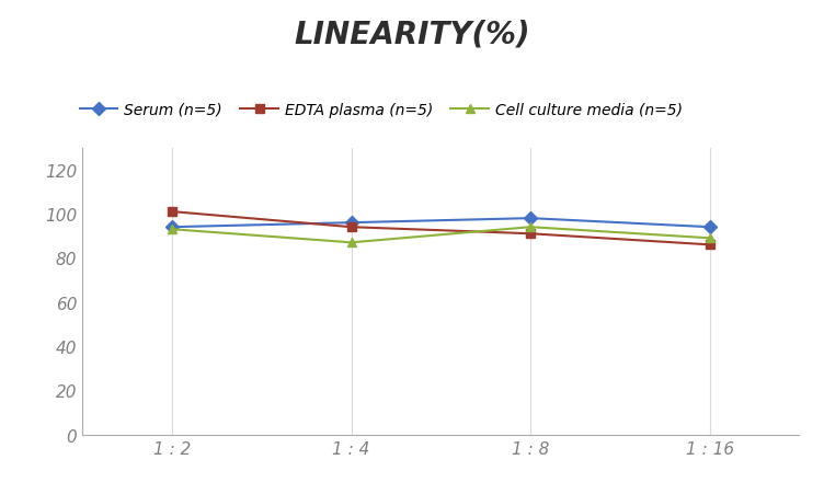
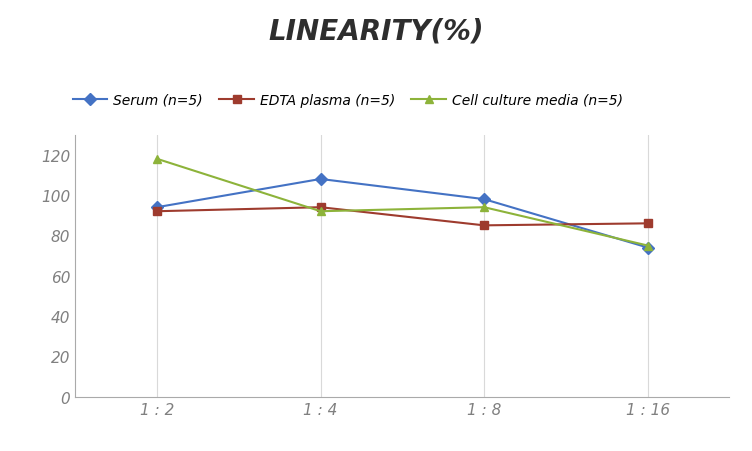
EDTA plasma (n=5)/1 : 2: 101 -> 92
Cell culture media (n=5)/1 : 2: 93 -> 118
Serum (n=5)/1 : 4: 96 -> 108
Cell culture media (n=5)/1 : 4: 87 -> 92
EDTA plasma (n=5)/1 : 8: 91 -> 85
Serum (n=5)/1 : 16: 94 -> 74
Cell culture media (n=5)/1 : 16: 89 -> 75
